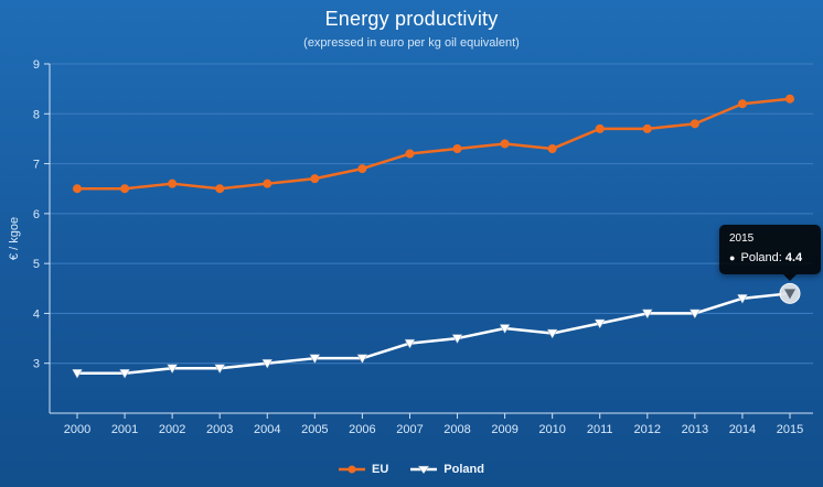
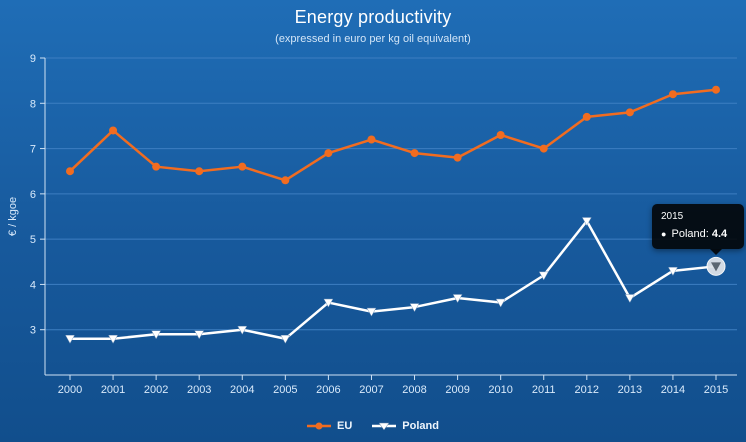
EU/2001: 6.5 -> 7.4
EU/2005: 6.7 -> 6.3
Poland/2005: 3.1 -> 2.8
Poland/2006: 3.1 -> 3.6
EU/2008: 7.3 -> 6.9
EU/2009: 7.4 -> 6.8
EU/2011: 7.7 -> 7.0
Poland/2011: 3.8 -> 4.2
Poland/2012: 4.0 -> 5.4
Poland/2013: 4.0 -> 3.7
